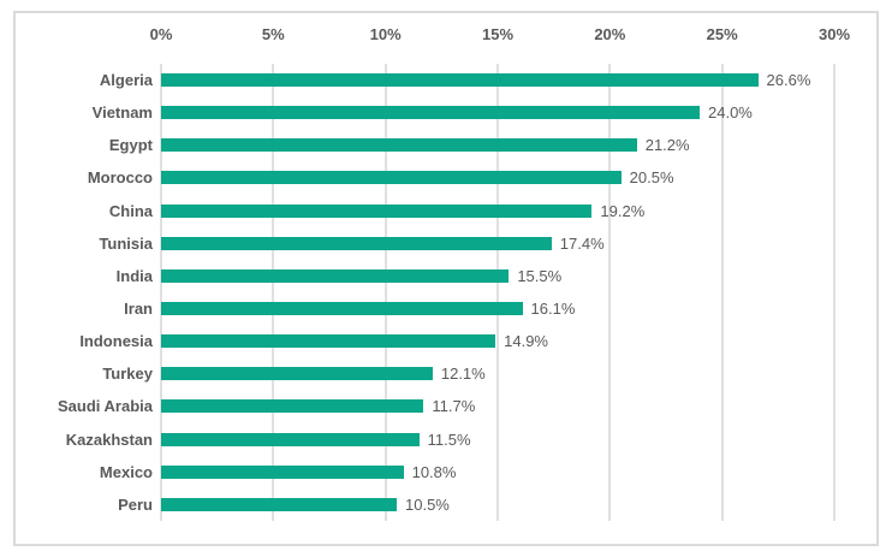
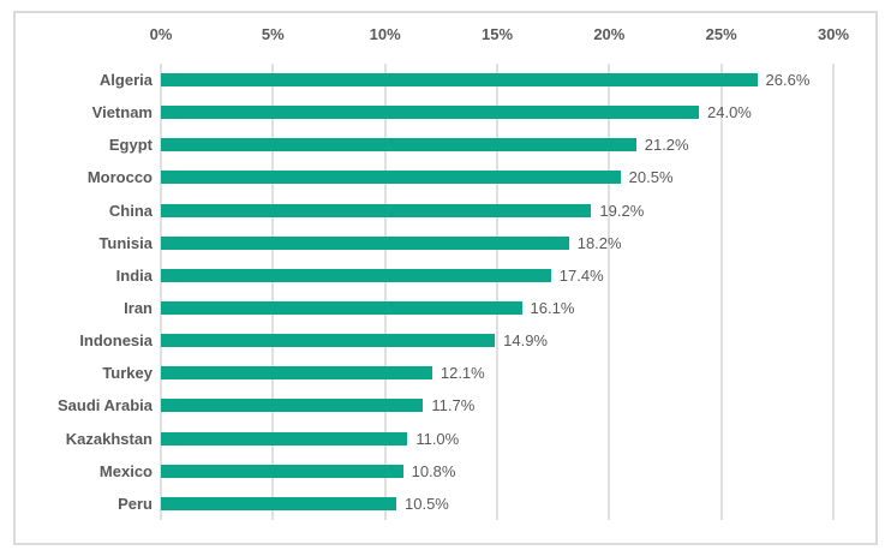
Tunisia: 17.4% -> 18.2%
India: 15.5% -> 17.4%
Kazakhstan: 11.5% -> 11.0%
